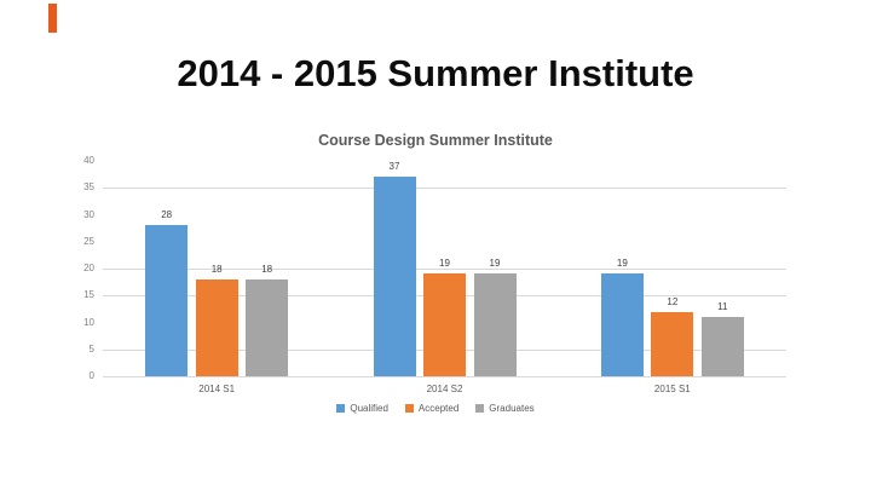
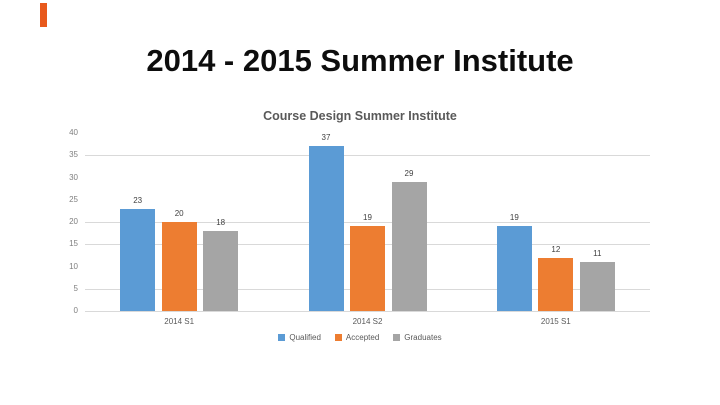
Qualified/2014 S1: 28 -> 23
Accepted/2014 S1: 18 -> 20
Graduates/2014 S2: 19 -> 29
